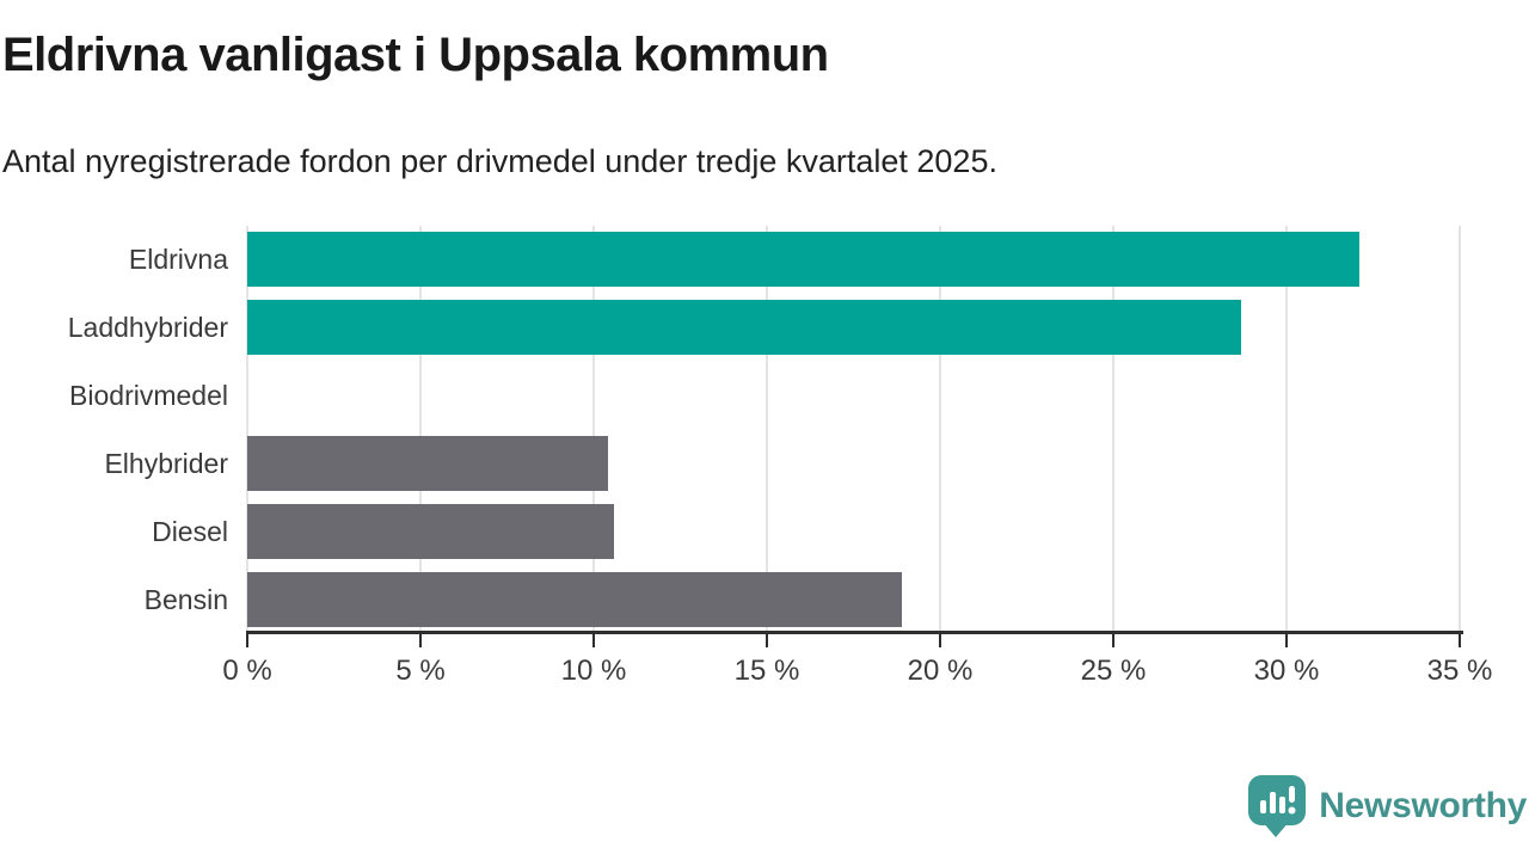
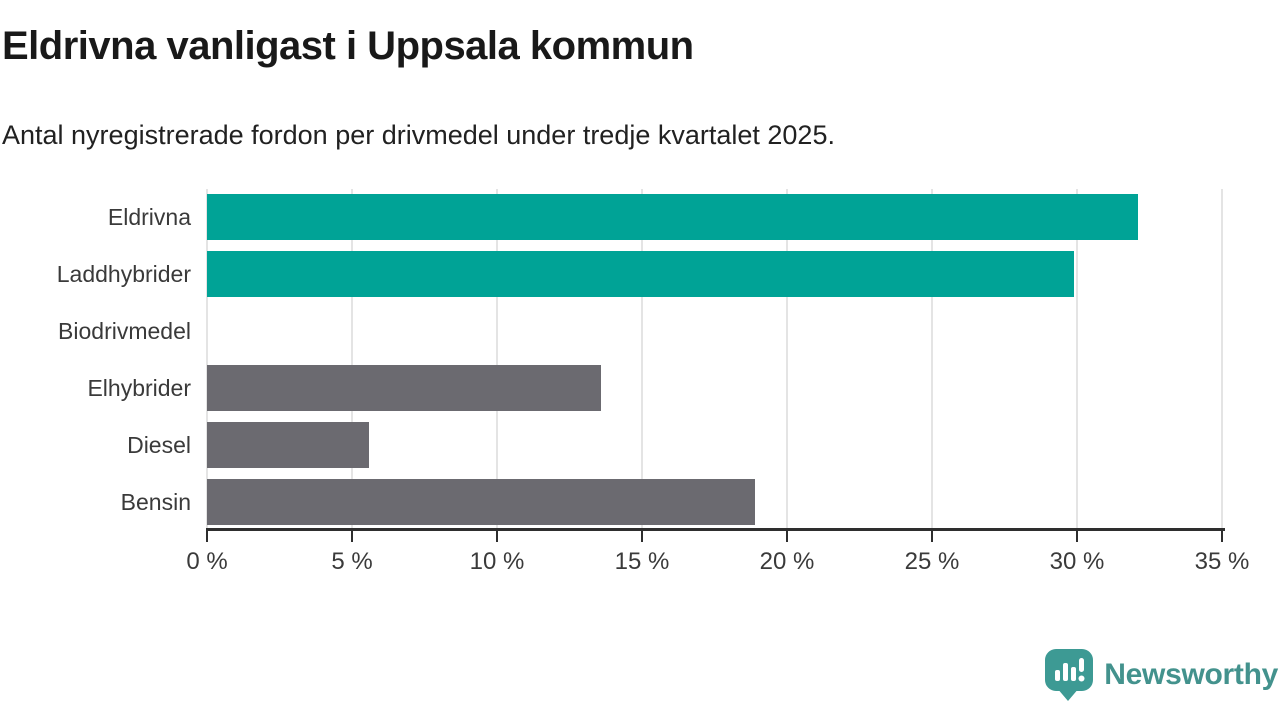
Laddhybrider: 28.7% -> 29.9%
Elhybrider: 10.4% -> 13.6%
Diesel: 10.6% -> 5.6%
